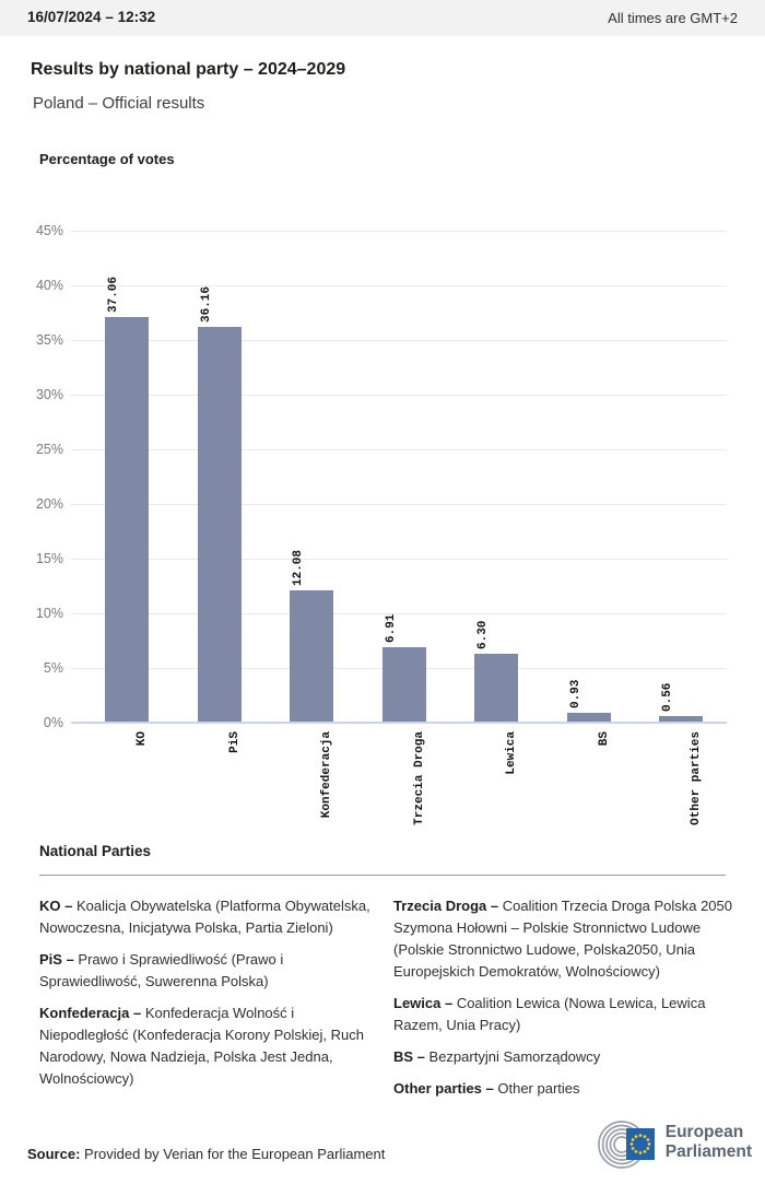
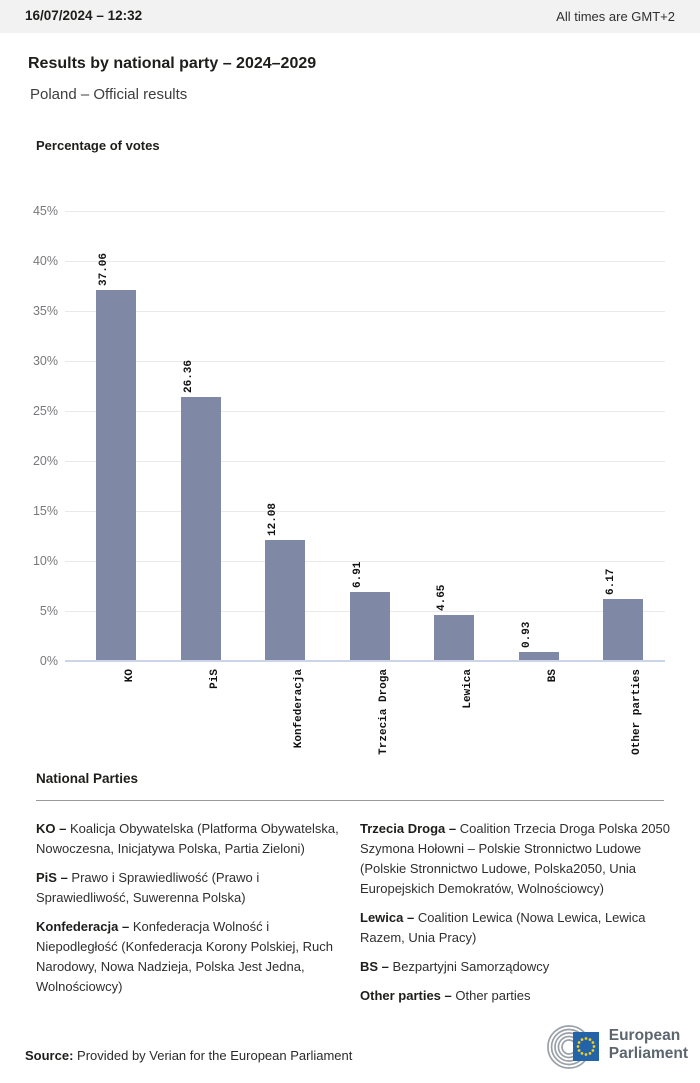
PiS: 36.16 -> 26.36
Lewica: 6.30 -> 4.65
Other parties: 0.56 -> 6.17
